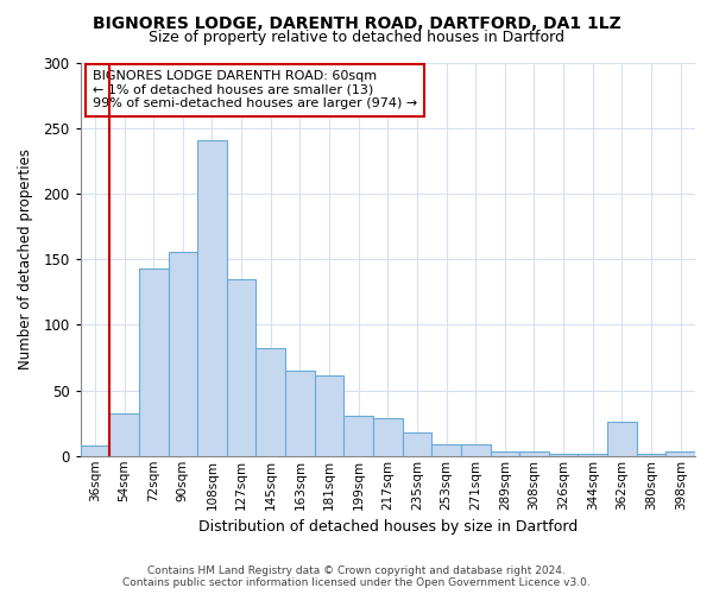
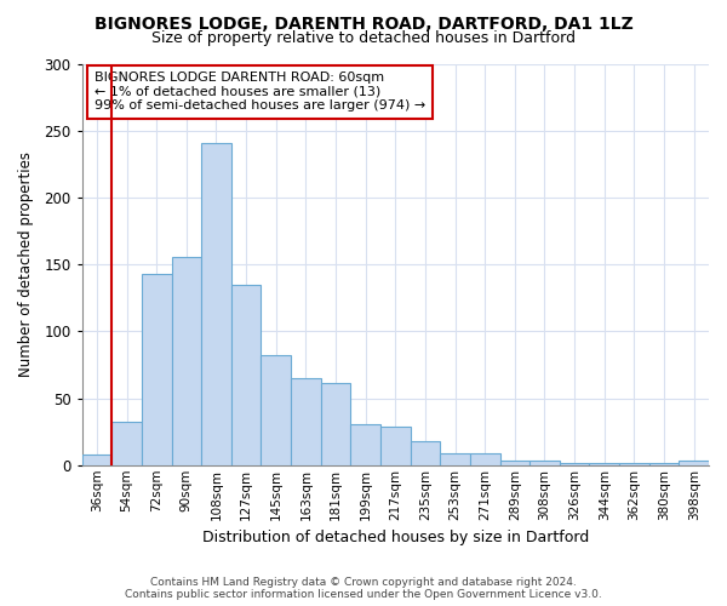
362sqm: 26 -> 2
